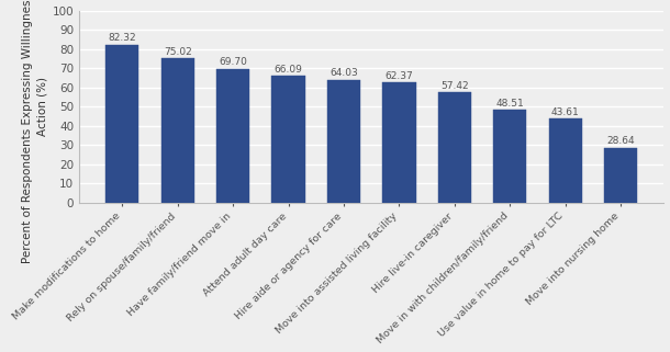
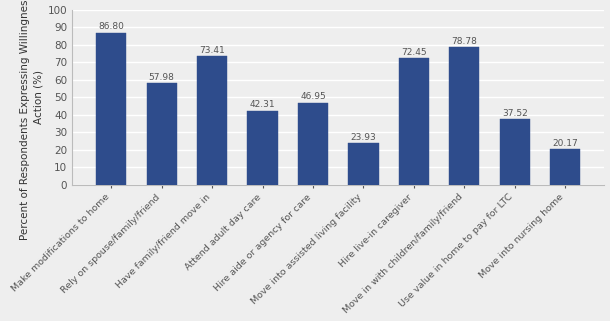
Make modifications to home: 82.32 -> 86.80
Rely on spouse/family/friend: 75.02 -> 57.98
Have family/friend move in: 69.70 -> 73.41
Attend adult day care: 66.09 -> 42.31
Hire aide or agency for care: 64.03 -> 46.95
Move into assisted living facility: 62.37 -> 23.93
Hire live-in caregiver: 57.42 -> 72.45
Move in with children/family/friend: 48.51 -> 78.78
Use value in home to pay for LTC: 43.61 -> 37.52
Move into nursing home: 28.64 -> 20.17
